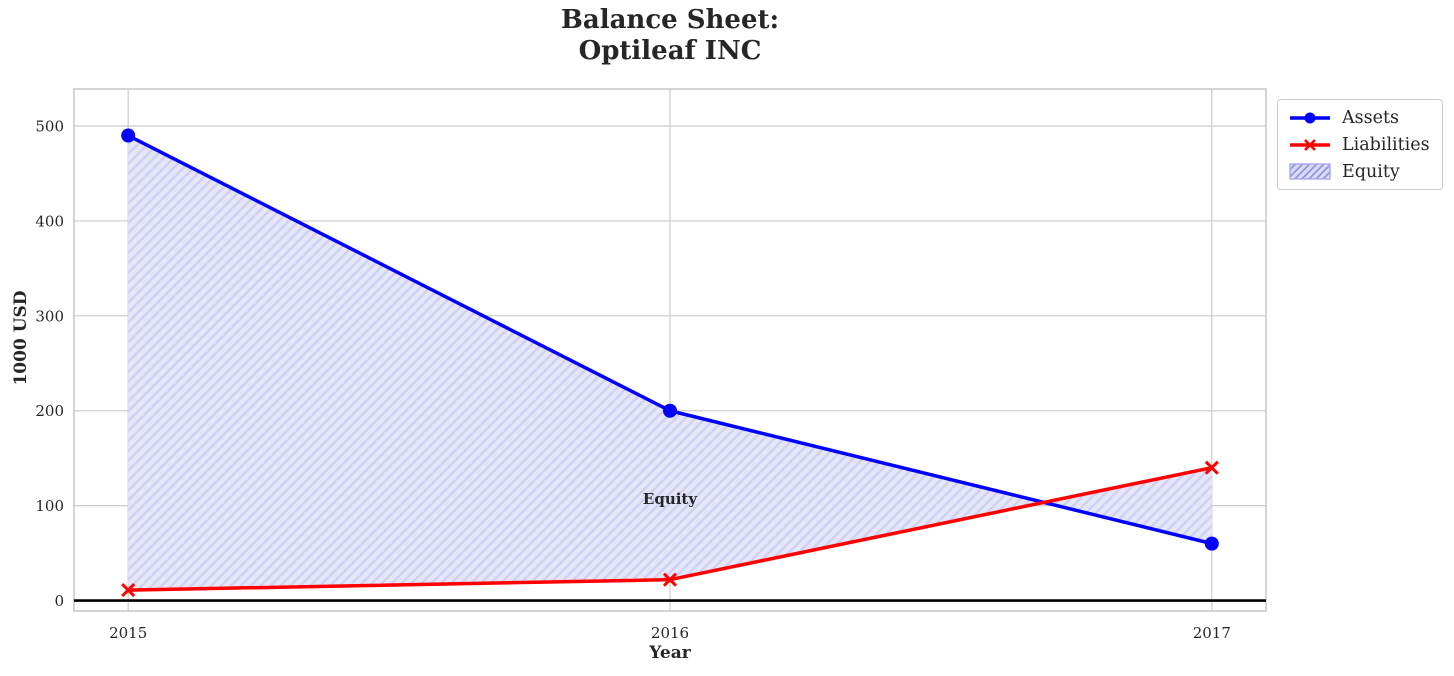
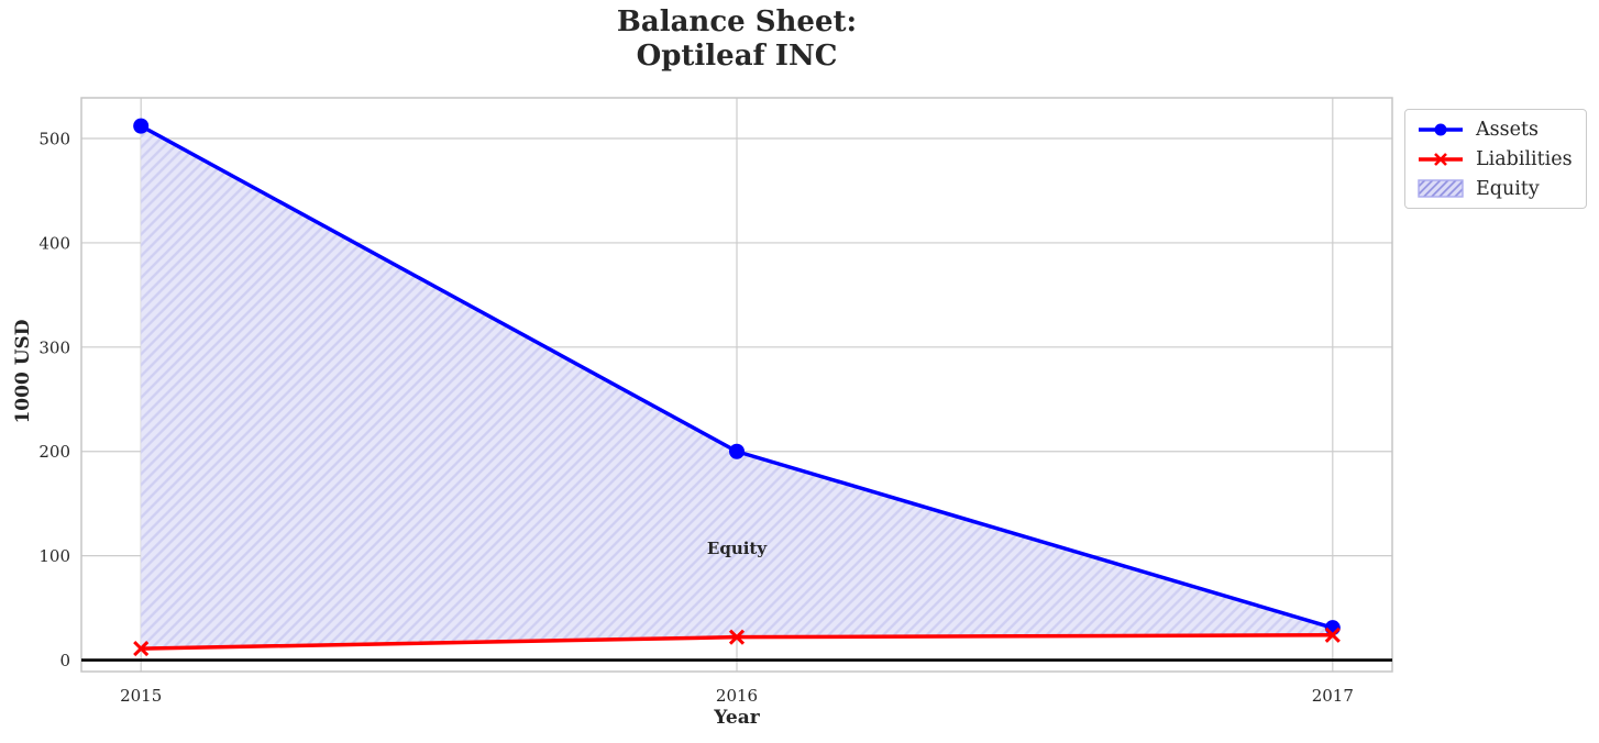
Assets/2015: 490 -> 510
Assets/2017: 60 -> 30
Liabilities/2017: 140 -> 20
